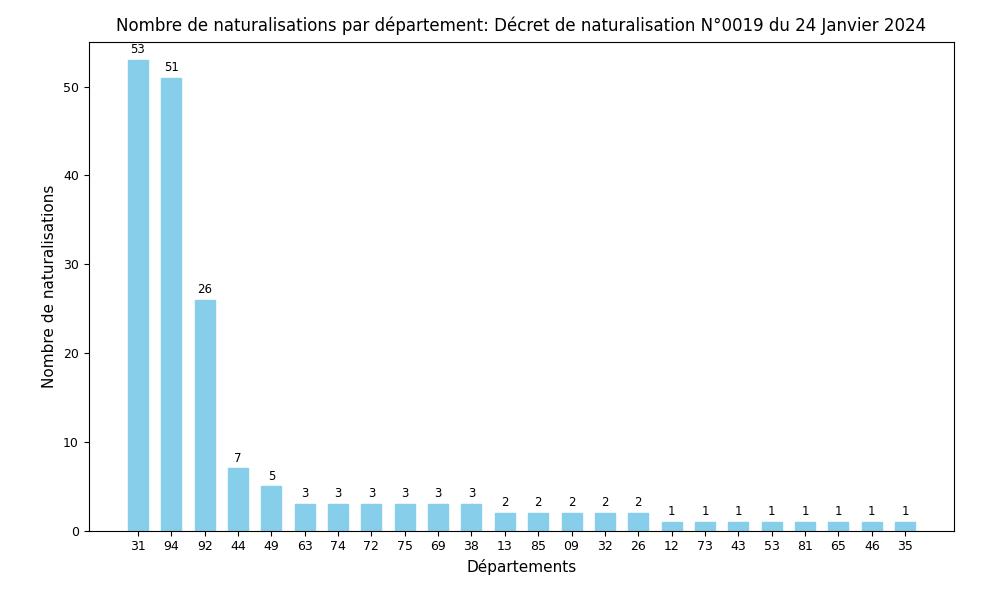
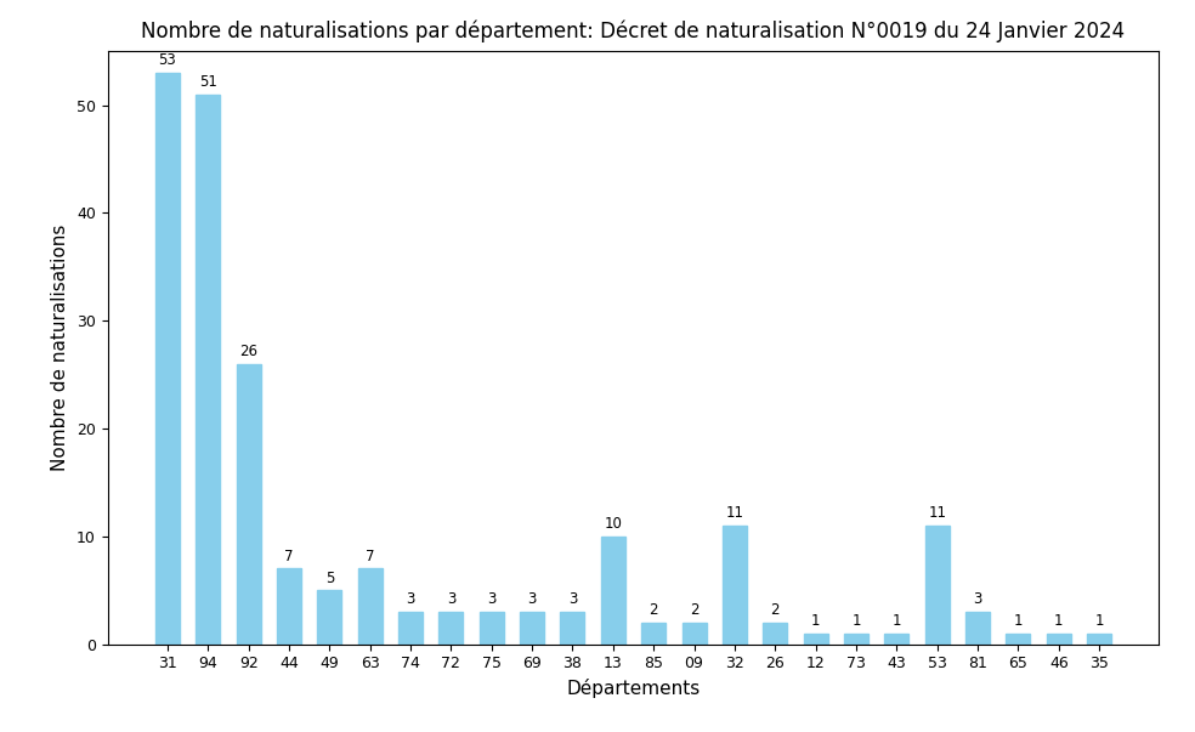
63: 3 -> 7
13: 2 -> 10
32: 2 -> 11
53: 1 -> 11
81: 1 -> 3
